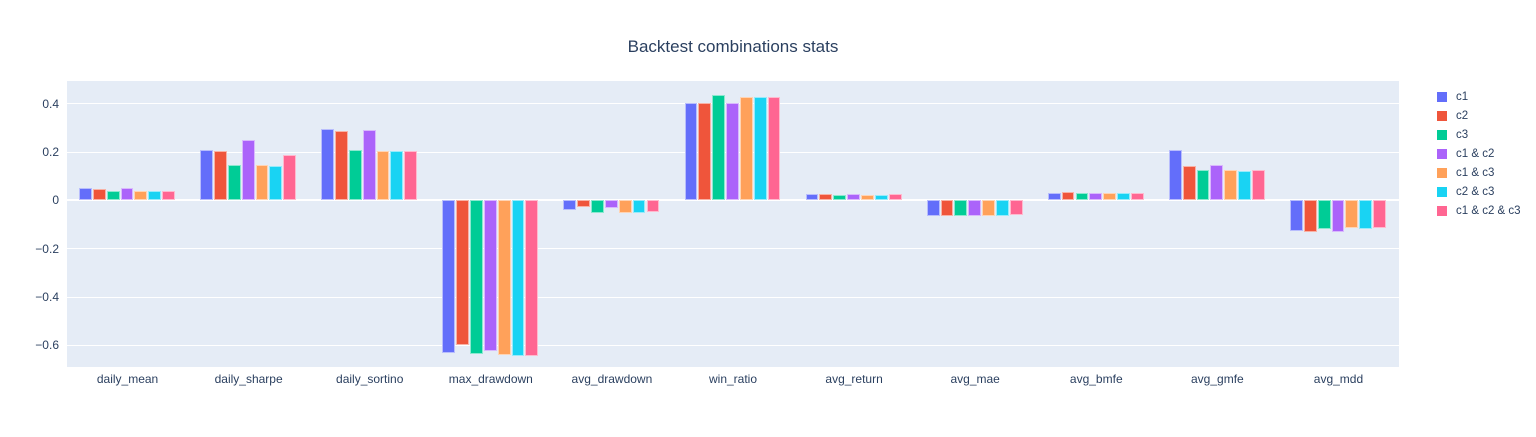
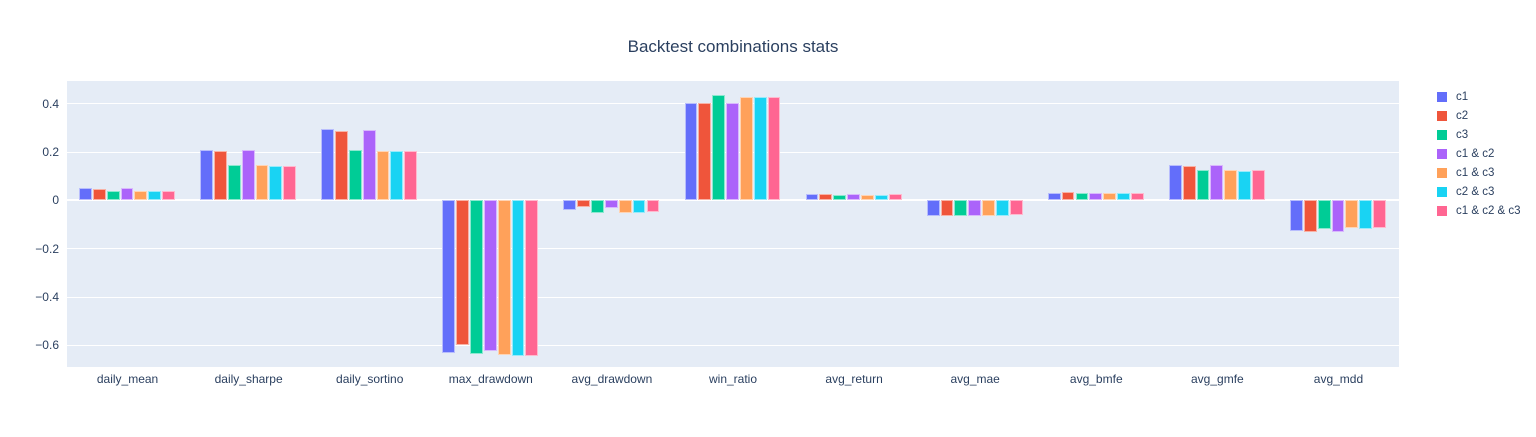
c1 & c2/daily_sharpe: 0.25 -> 0.21
c1 & c2 & c3/daily_sharpe: 0.19 -> 0.14
c1/avg_gmfe: 0.21 -> 0.15
